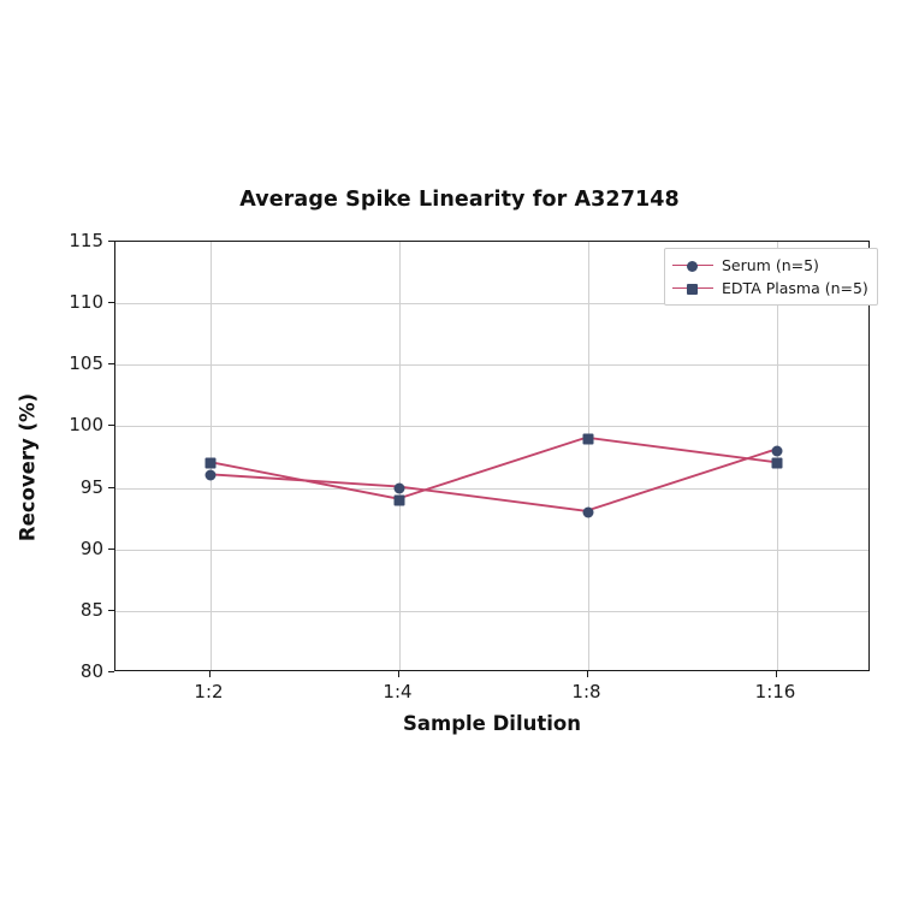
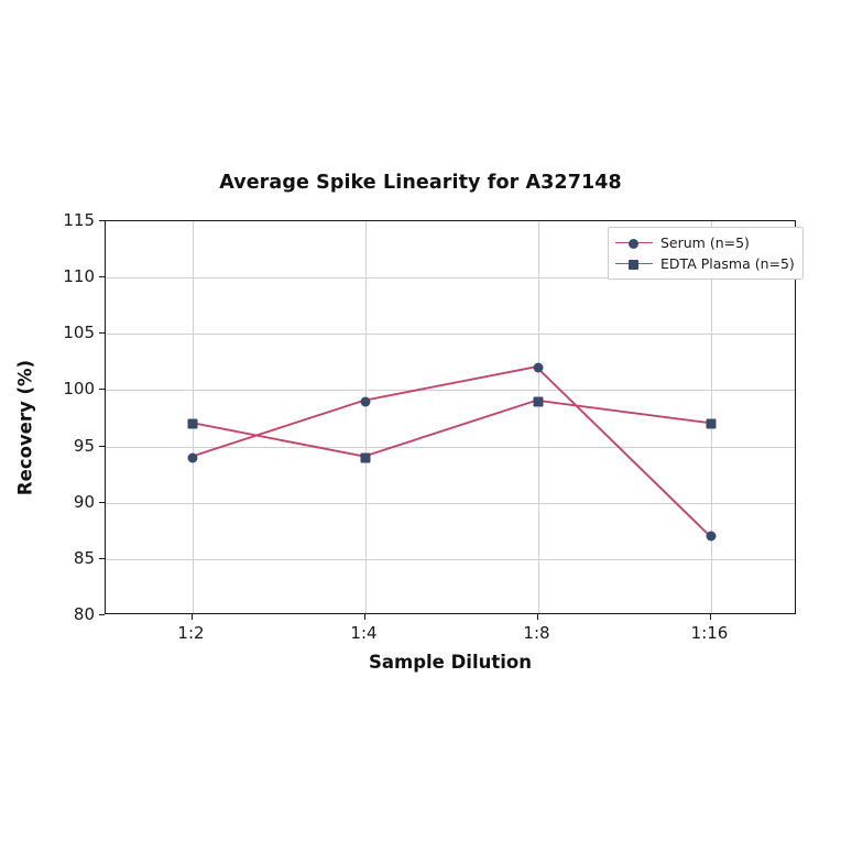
Serum (n=5)/1:2: 96 -> 94
Serum (n=5)/1:4: 95 -> 99
Serum (n=5)/1:8: 93 -> 102
Serum (n=5)/1:16: 98 -> 87
